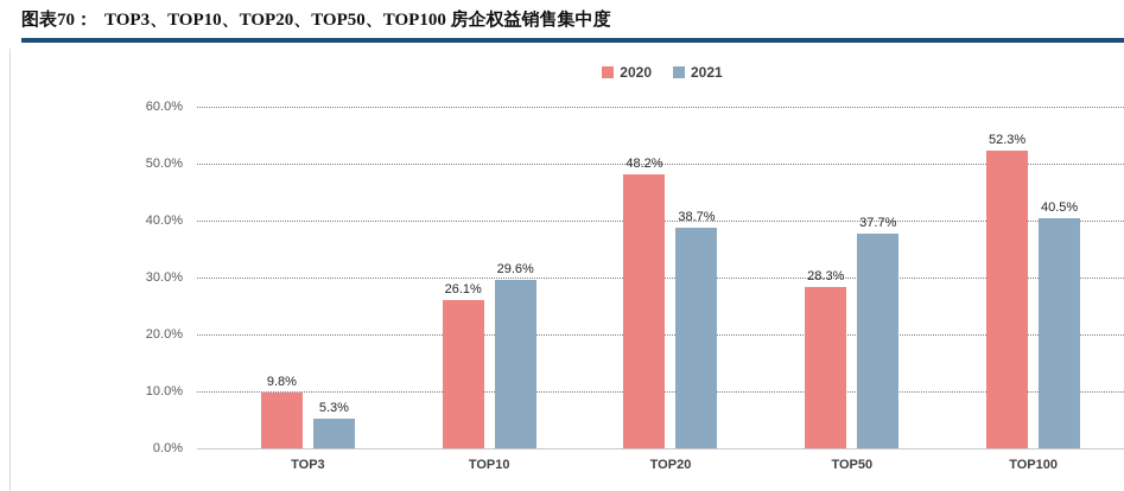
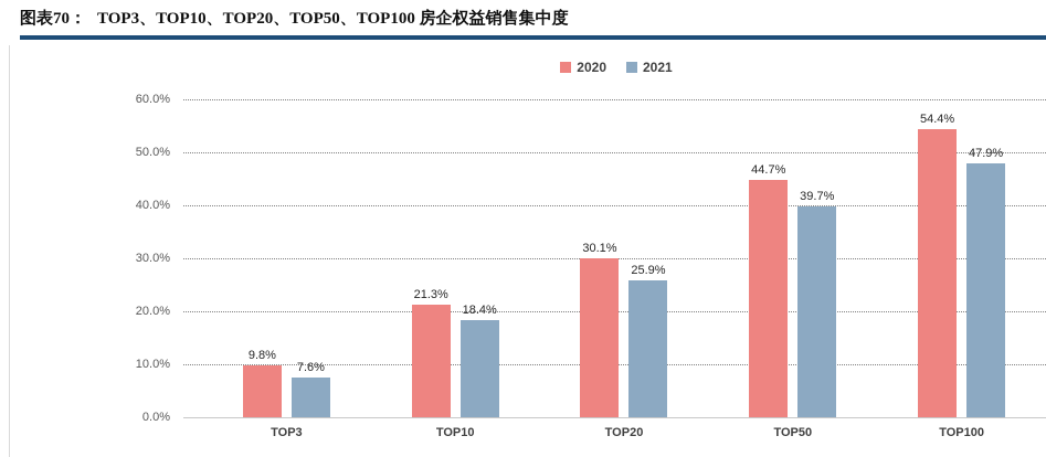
2021/TOP3: 5.3% -> 7.6%
2020/TOP10: 26.1% -> 21.3%
2021/TOP10: 29.6% -> 18.4%
2020/TOP20: 48.2% -> 30.1%
2021/TOP20: 38.7% -> 25.9%
2020/TOP50: 28.3% -> 44.7%
2021/TOP50: 37.7% -> 39.7%
2020/TOP100: 52.3% -> 54.4%
2021/TOP100: 40.5% -> 47.9%
